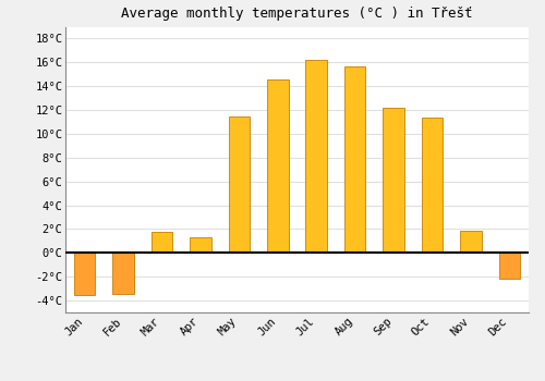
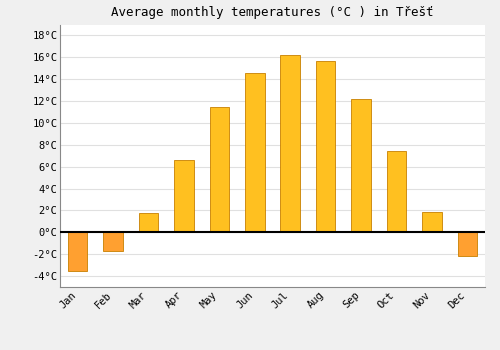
Feb: -3.4°C -> -1.7°C
Apr: 1.3°C -> 6.6°C
Oct: 11.4°C -> 7.4°C
